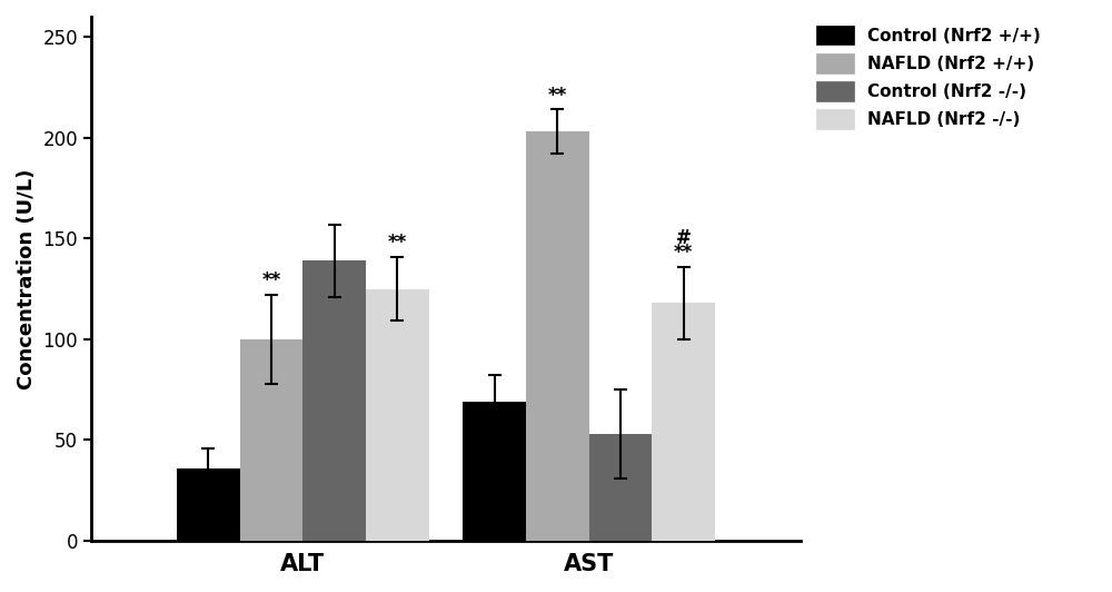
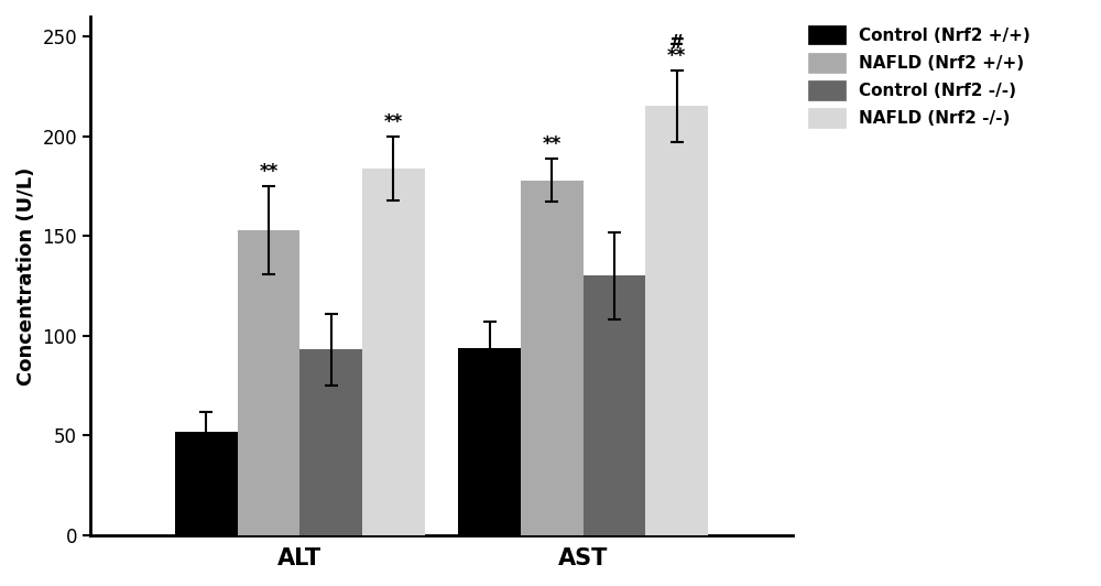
Control (Nrf2 +/+)/ALT: 36 -> 52
NAFLD (Nrf2 +/+)/ALT: 100 -> 153
Control (Nrf2 -/-)/ALT: 139 -> 93
NAFLD (Nrf2 -/-)/ALT: 125 -> 184
Control (Nrf2 +/+)/AST: 69 -> 94
NAFLD (Nrf2 +/+)/AST: 203 -> 178
Control (Nrf2 -/-)/AST: 53 -> 130
NAFLD (Nrf2 -/-)/AST: 118 -> 215
